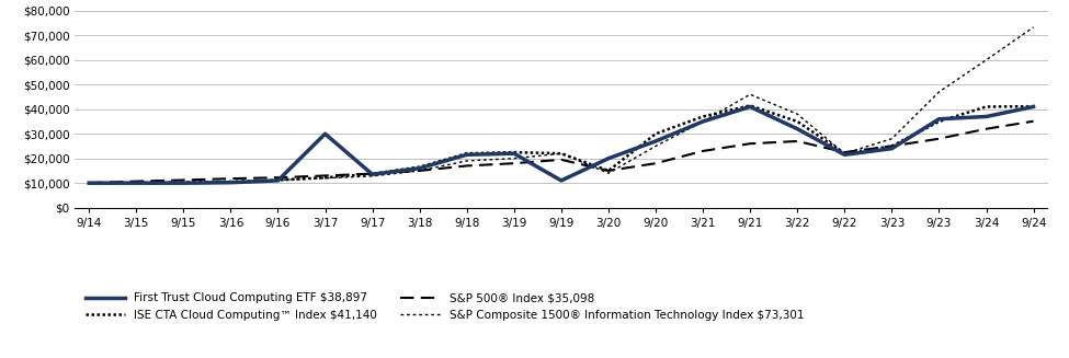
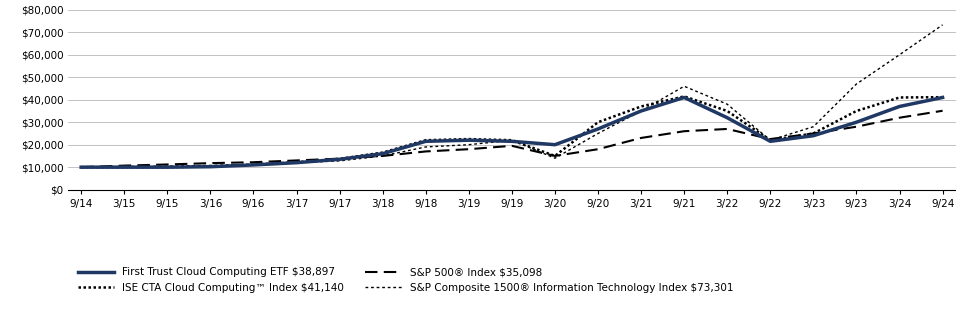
First Trust Cloud Computing ETF $38,897/3/17: $30,000 -> $12,000
First Trust Cloud Computing ETF $38,897/9/19: $11,000 -> $21,500
First Trust Cloud Computing ETF $38,897/9/23: $36,000 -> $30,000
